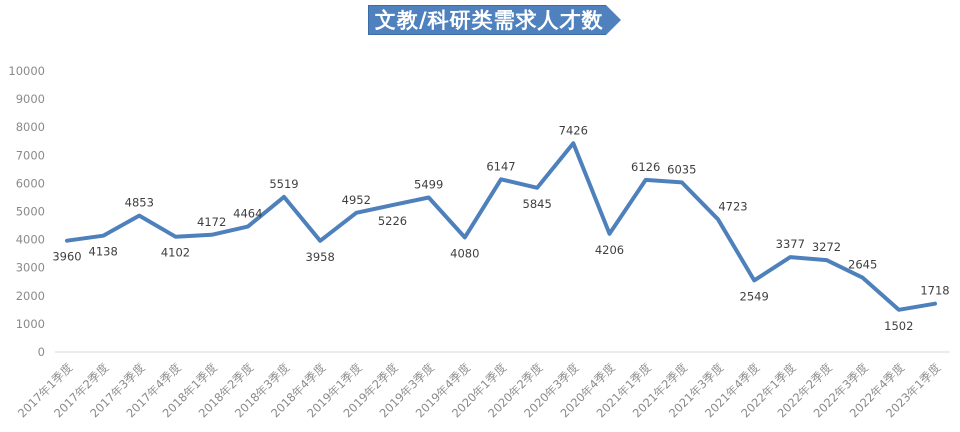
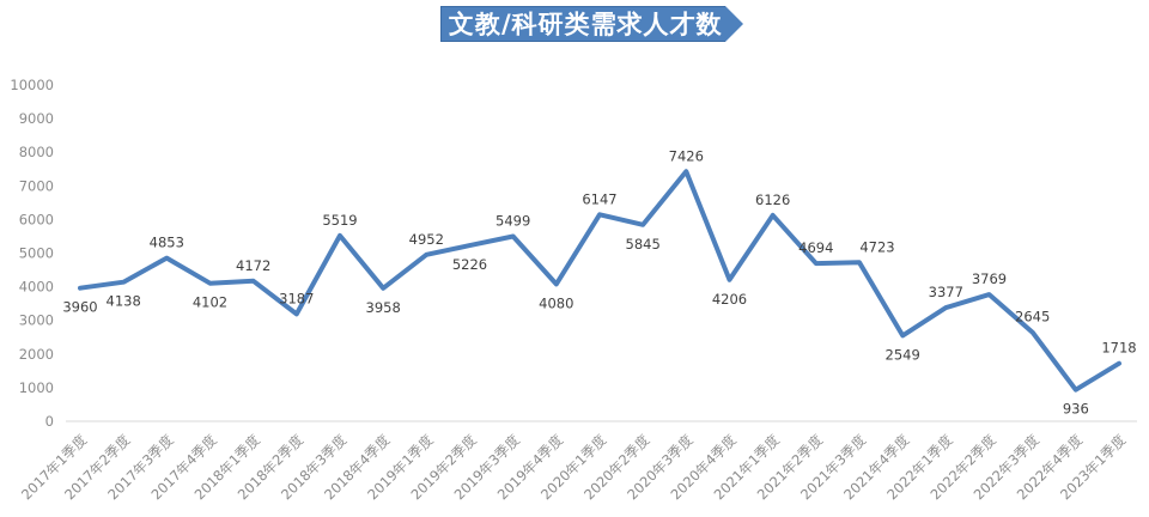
2018年2季度: 4464 -> 3187
2021年2季度: 6035 -> 4694
2022年2季度: 3272 -> 3769
2022年4季度: 1502 -> 936
